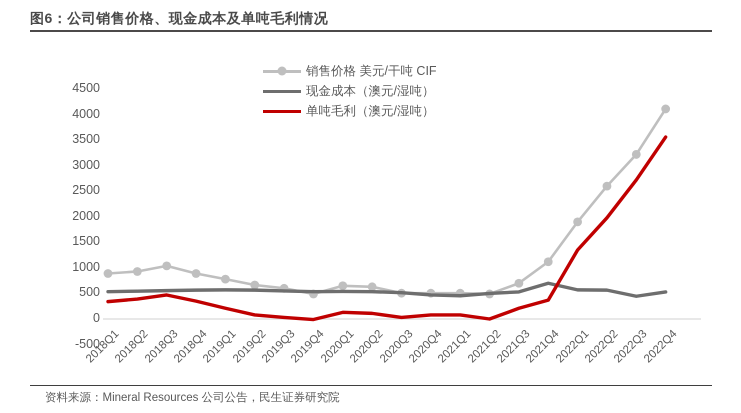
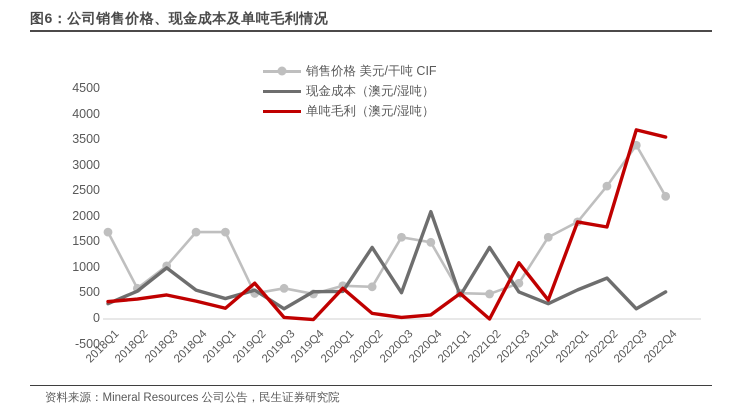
销售价格 美元/干吨 CIF/2018Q1: 900 -> 1700
现金成本（澳元/湿吨）/2018Q1: 500 -> 300
销售价格 美元/干吨 CIF/2018Q2: 900 -> 600
现金成本（澳元/湿吨）/2018Q3: 600 -> 1000
销售价格 美元/干吨 CIF/2018Q4: 900 -> 1700
销售价格 美元/干吨 CIF/2019Q1: 800 -> 1700
现金成本（澳元/湿吨）/2019Q1: 600 -> 400
销售价格 美元/干吨 CIF/2019Q2: 700 -> 500
单吨毛利（澳元/湿吨）/2019Q2: 100 -> 700
现金成本（澳元/湿吨）/2019Q3: 600 -> 200
单吨毛利（澳元/湿吨）/2020Q1: 100 -> 600
现金成本（澳元/湿吨）/2020Q2: 500 -> 1400
销售价格 美元/干吨 CIF/2020Q3: 500 -> 1600
销售价格 美元/干吨 CIF/2020Q4: 500 -> 1500
现金成本（澳元/湿吨）/2020Q4: 500 -> 2100
单吨毛利（澳元/湿吨）/2021Q1: 100 -> 500
现金成本（澳元/湿吨）/2021Q2: 500 -> 1400
单吨毛利（澳元/湿吨）/2021Q3: 200 -> 1100
销售价格 美元/干吨 CIF/2021Q4: 1100 -> 1600
现金成本（澳元/湿吨）/2021Q4: 700 -> 300
单吨毛利（澳元/湿吨）/2022Q1: 1400 -> 1900
现金成本（澳元/湿吨）/2022Q2: 600 -> 800
单吨毛利（澳元/湿吨）/2022Q2: 2000 -> 1800
销售价格 美元/干吨 CIF/2022Q3: 3200 -> 3400
现金成本（澳元/湿吨）/2022Q3: 400 -> 200
单吨毛利（澳元/湿吨）/2022Q3: 2700 -> 3700
销售价格 美元/干吨 CIF/2022Q4: 4100 -> 2400
